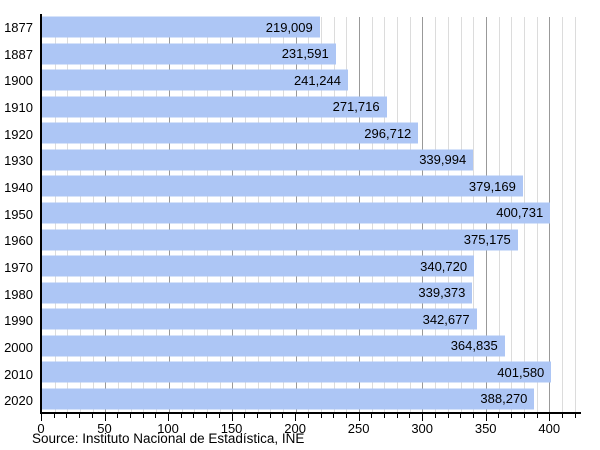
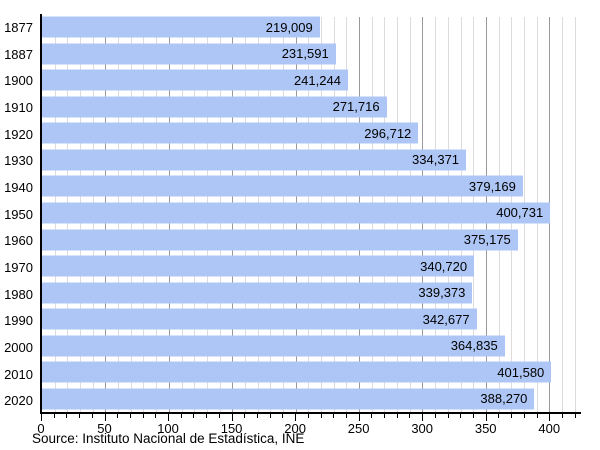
1930: 339,994 -> 334,371
